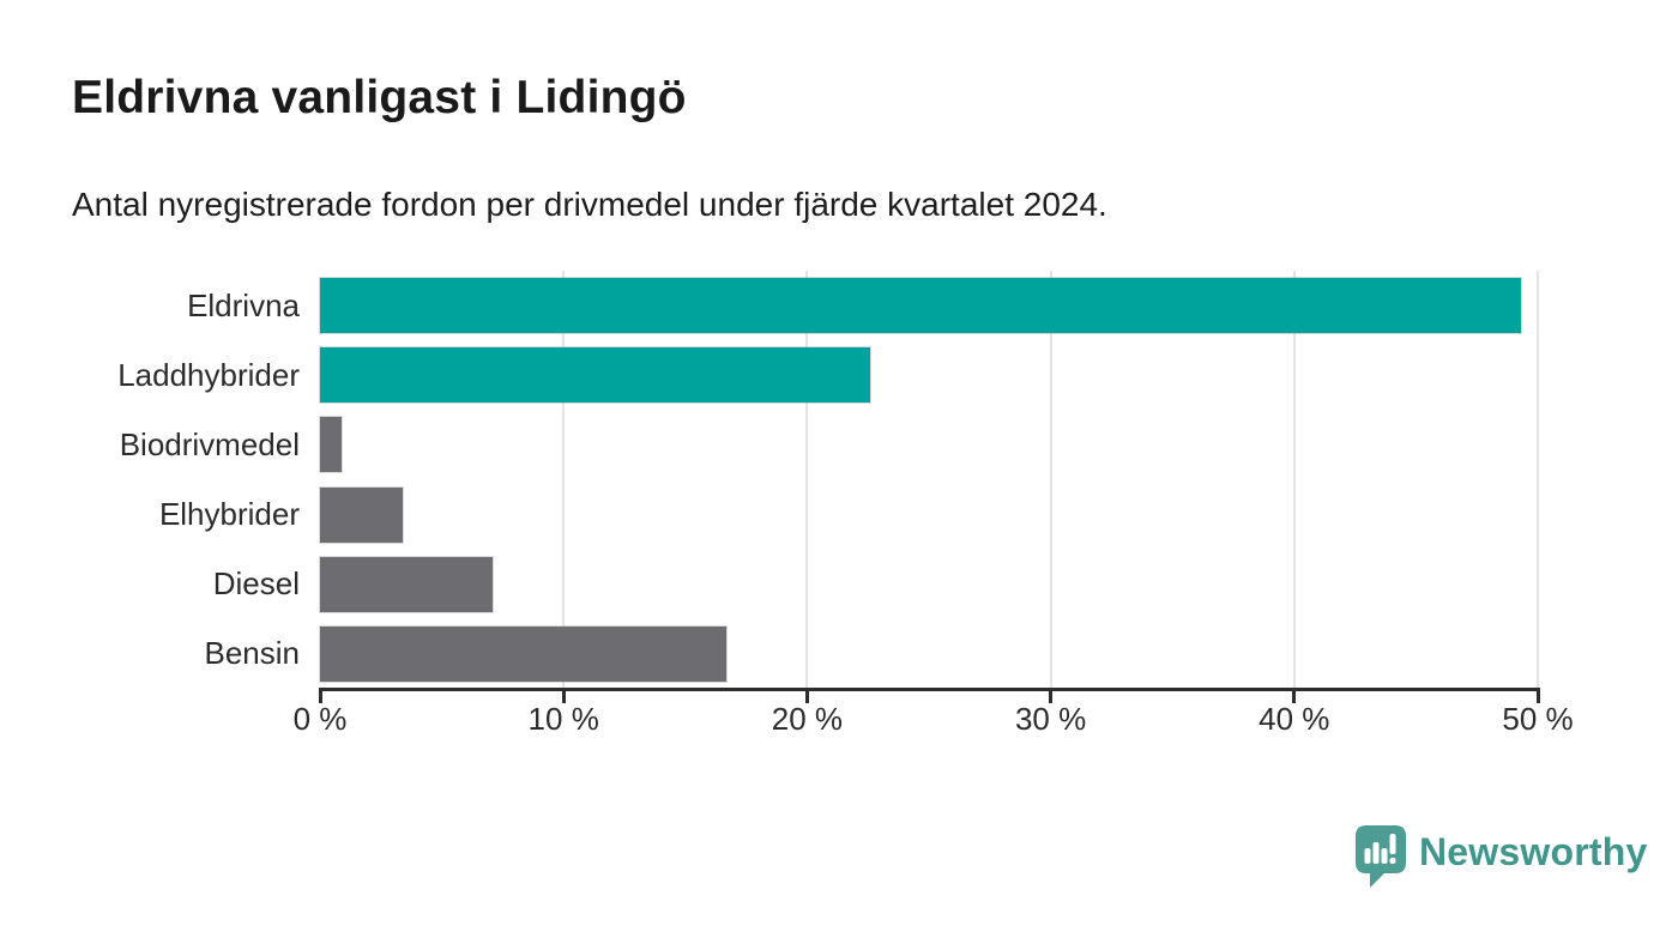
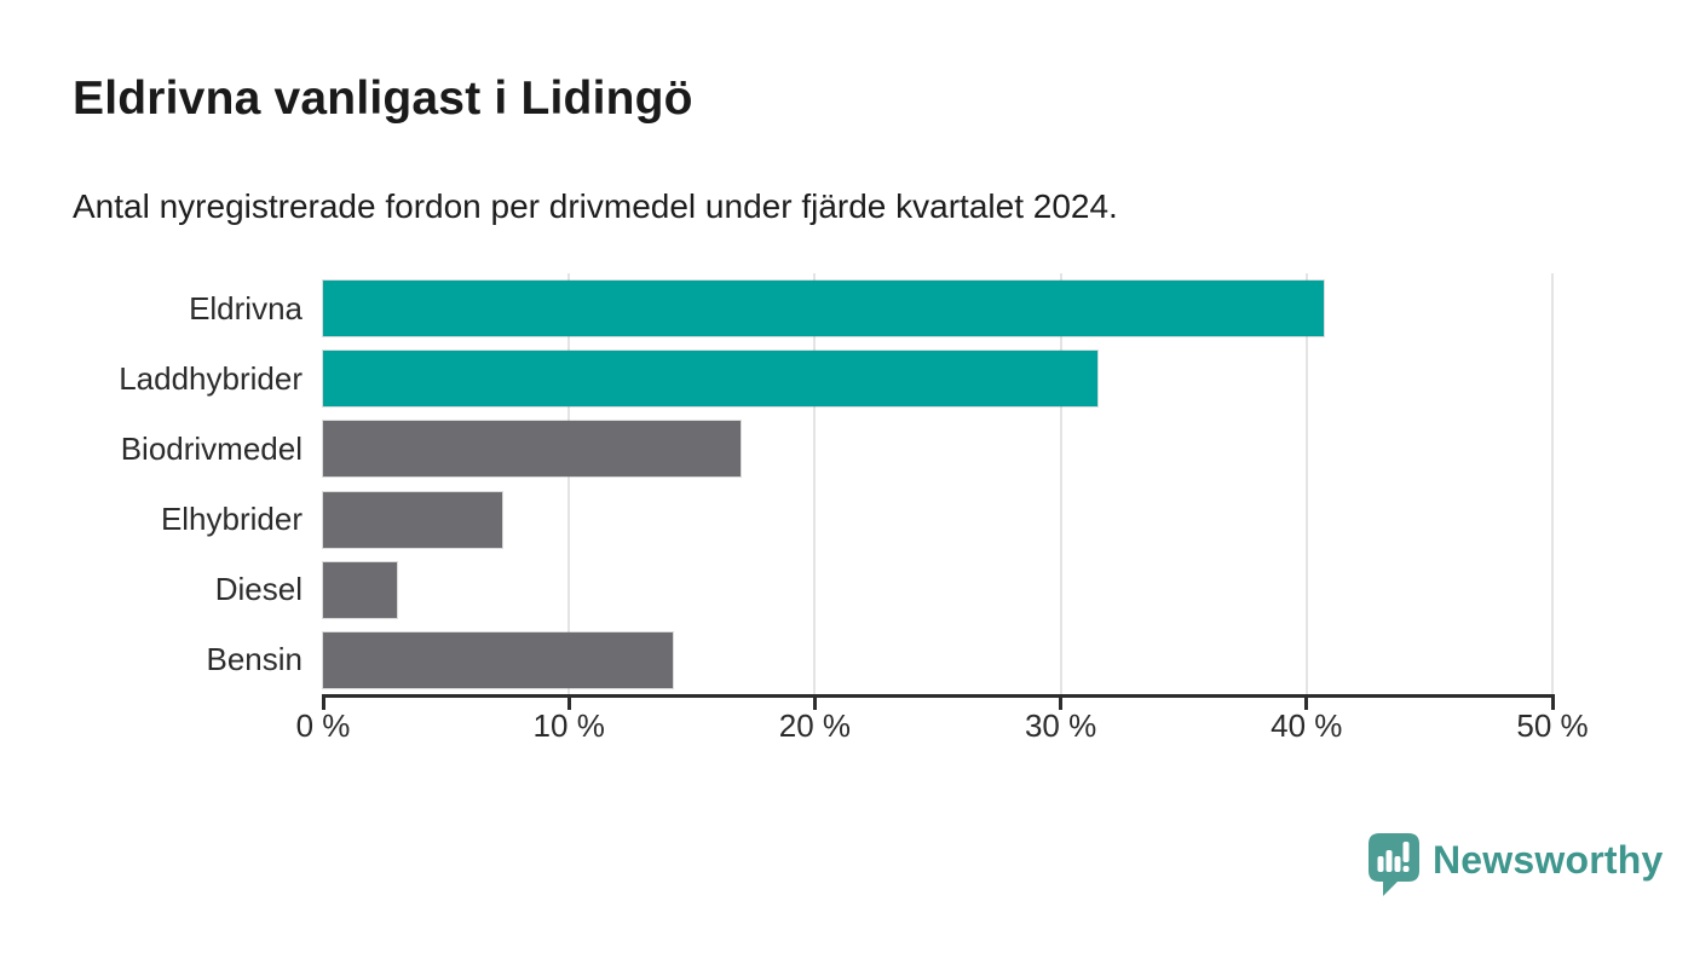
Eldrivna: 49.3% -> 40.7%
Laddhybrider: 22.6% -> 31.5%
Biodrivmedel: 0.9% -> 17.0%
Elhybrider: 3.4% -> 7.3%
Diesel: 7.1% -> 3.0%
Bensin: 16.7% -> 14.2%
